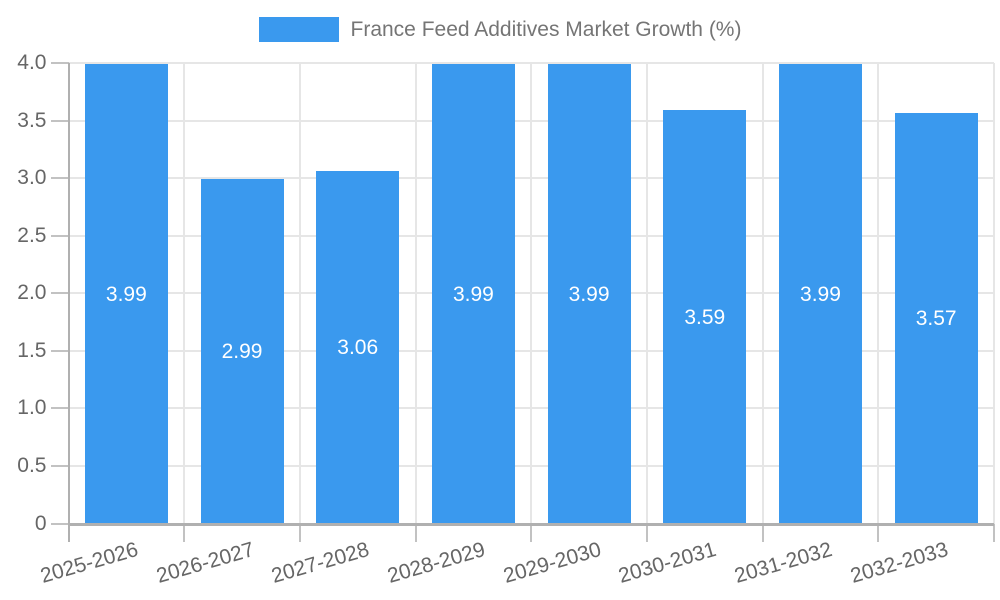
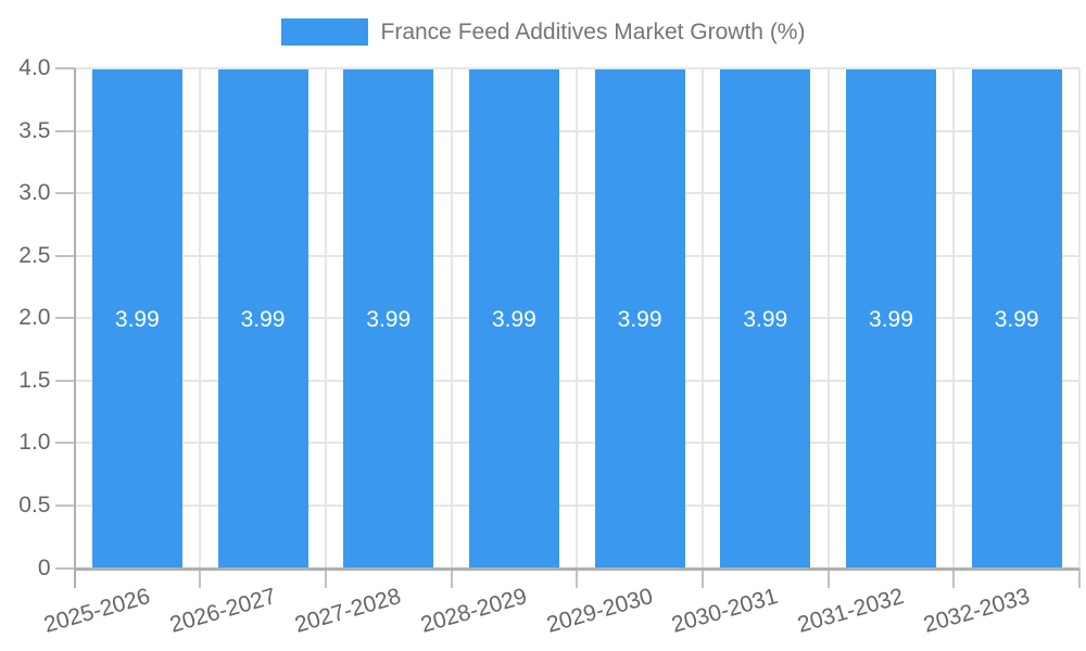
2026-2027: 2.99 -> 3.99
2027-2028: 3.06 -> 3.99
2030-2031: 3.59 -> 3.99
2032-2033: 3.57 -> 3.99
